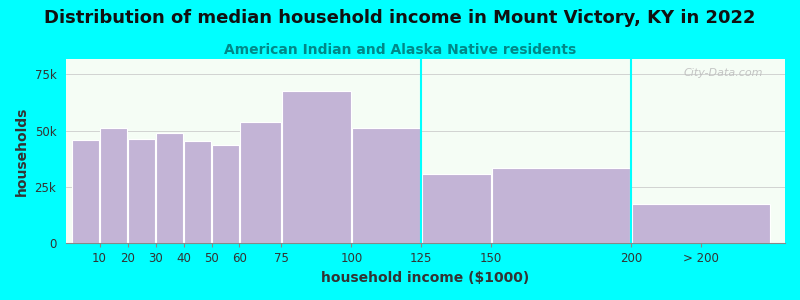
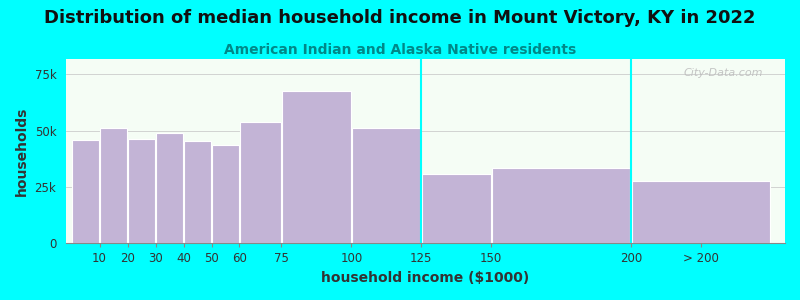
> 200: 17.5k -> 27.5k
